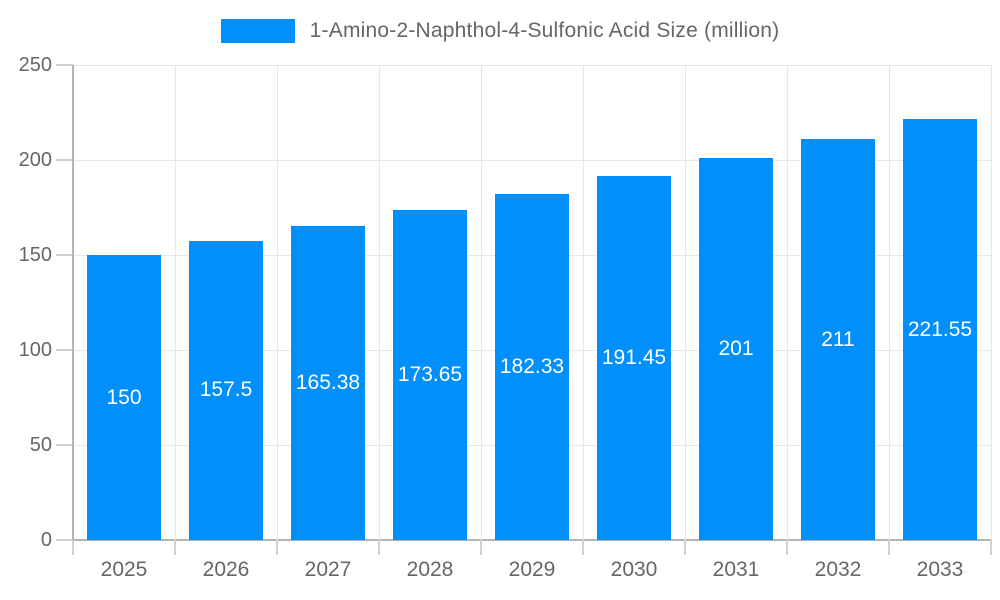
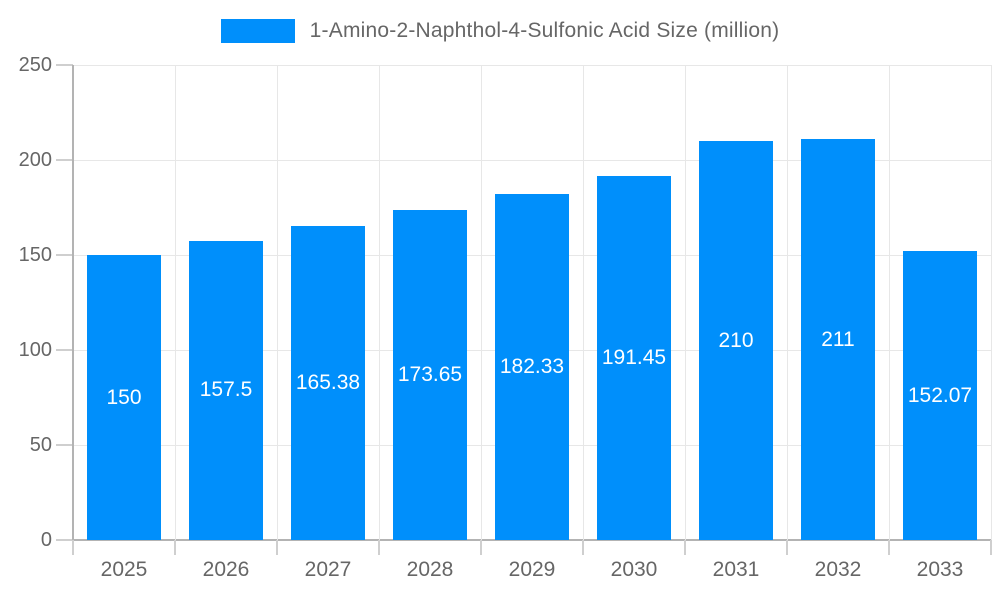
2031: 201 -> 210
2033: 221.55 -> 152.07
